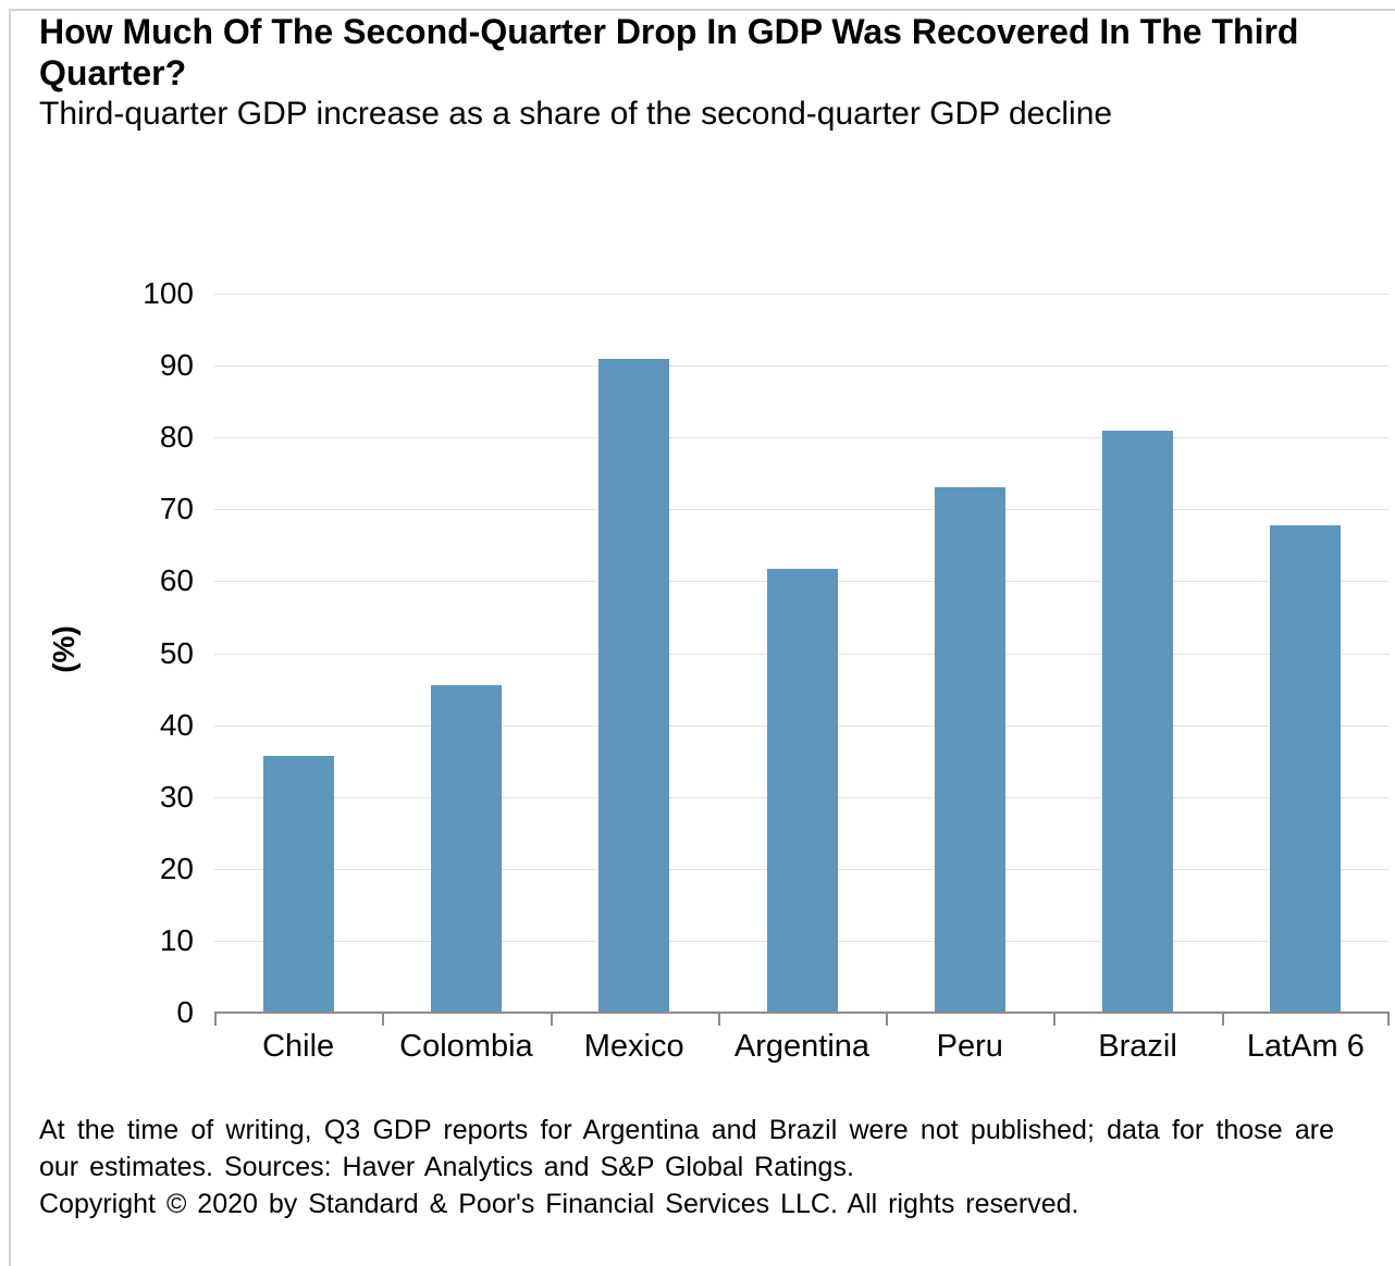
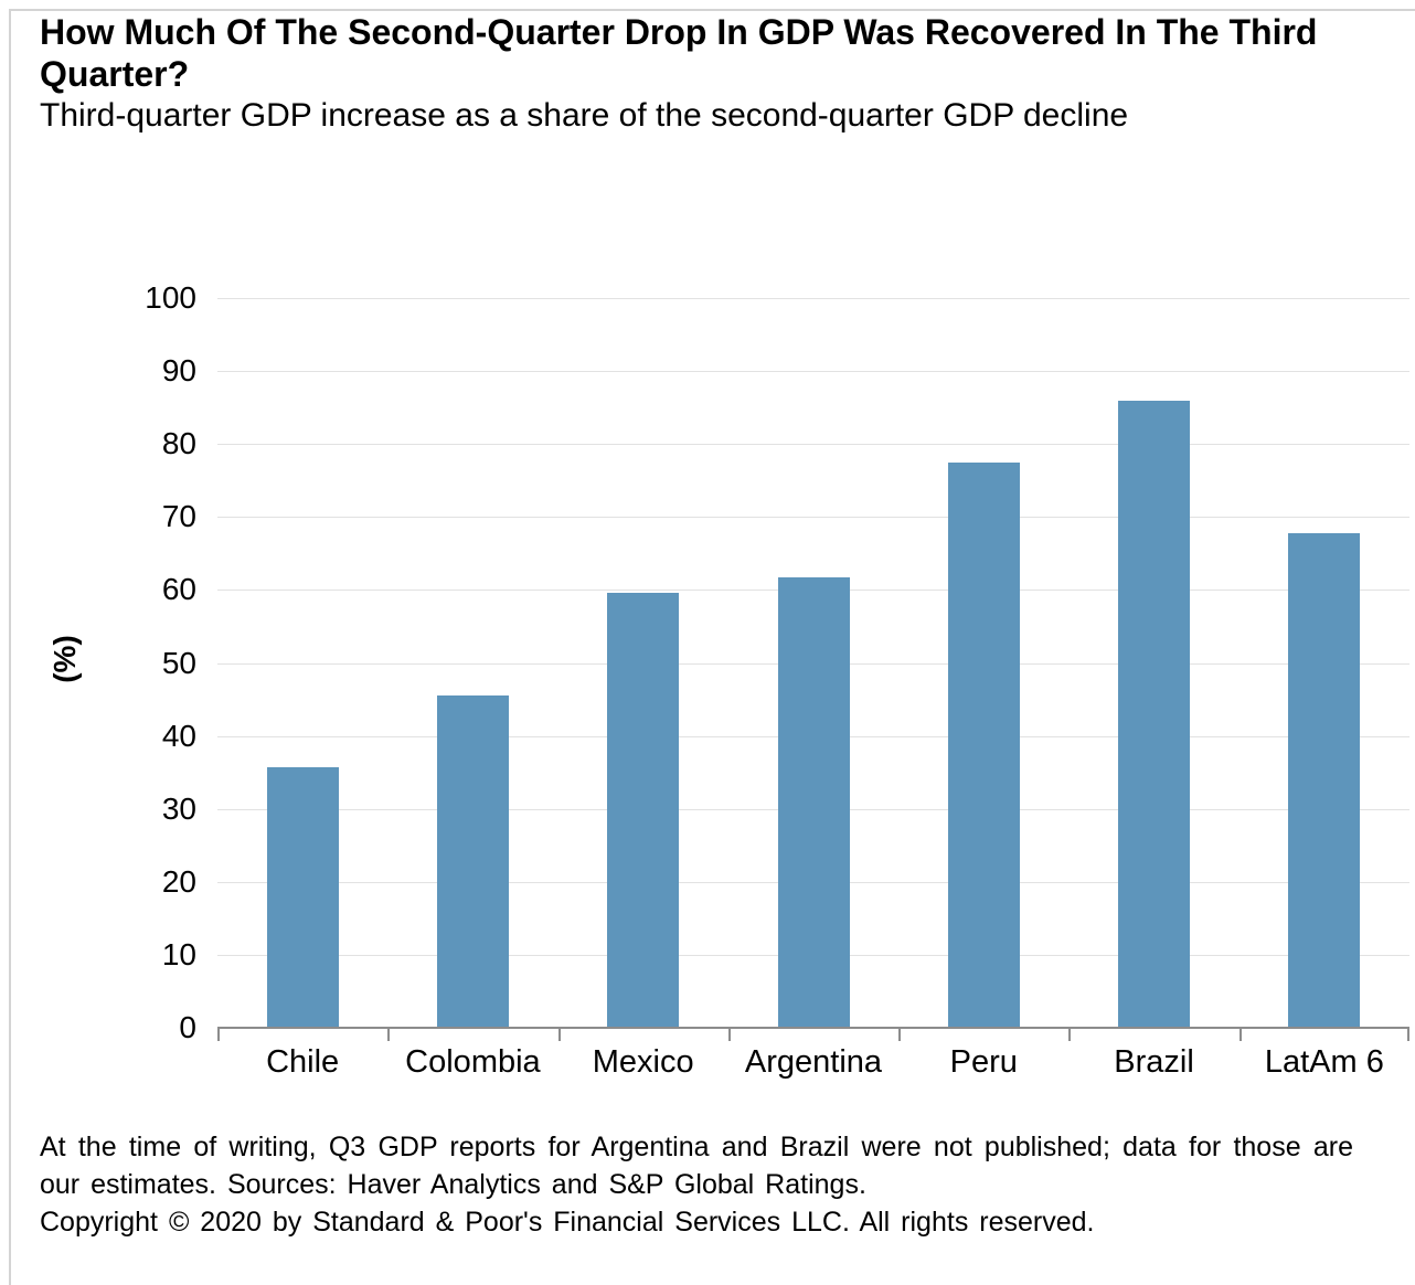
Mexico: 91 -> 60
Peru: 73 -> 78
Brazil: 81 -> 86
